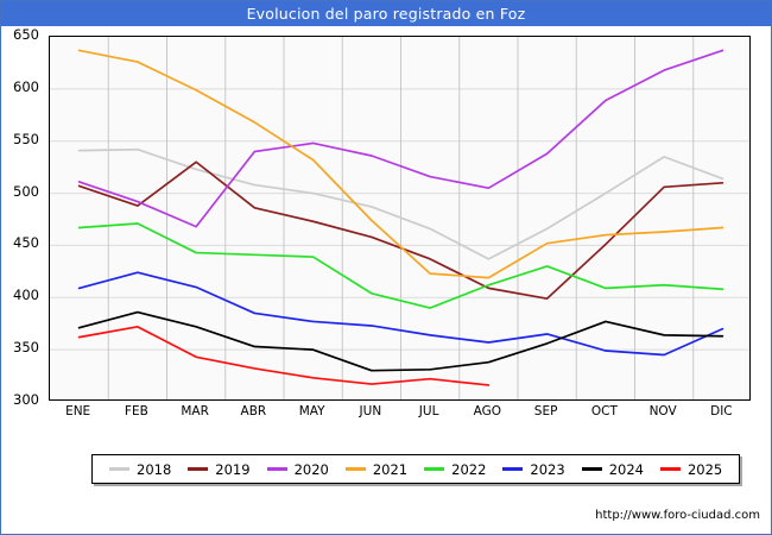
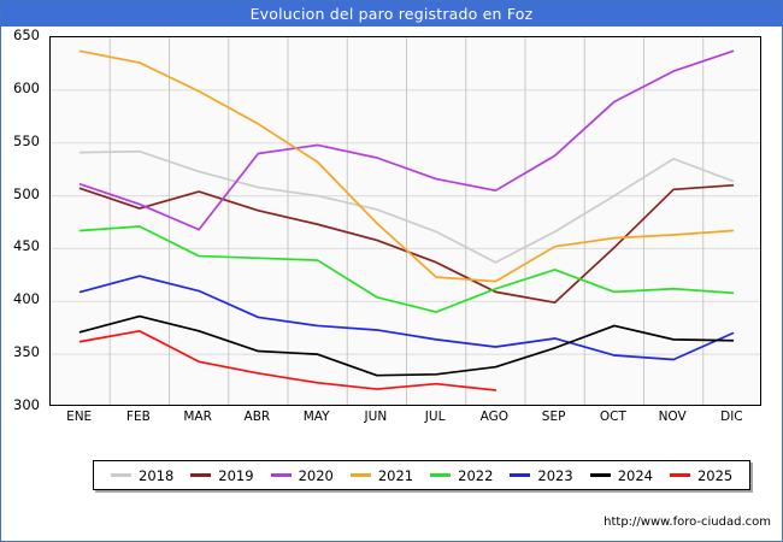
2019/MAR: 530 -> 500
